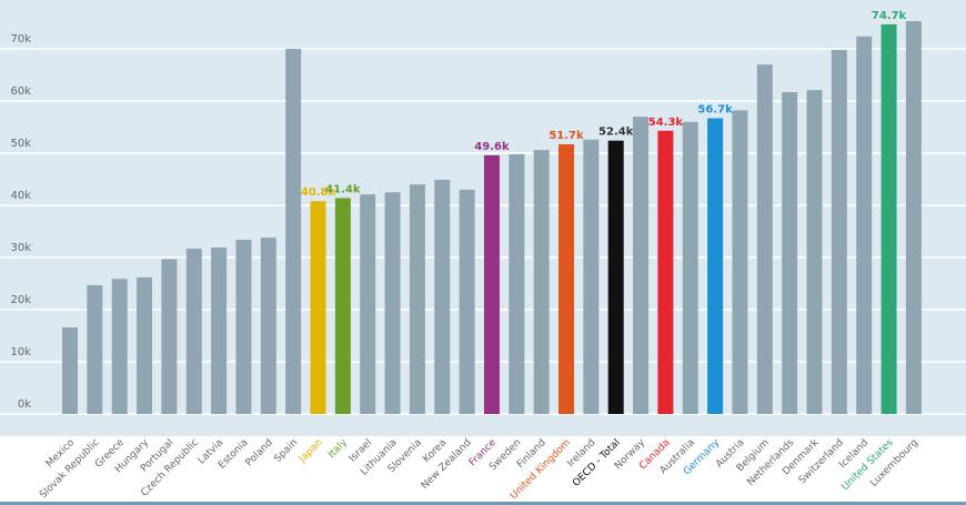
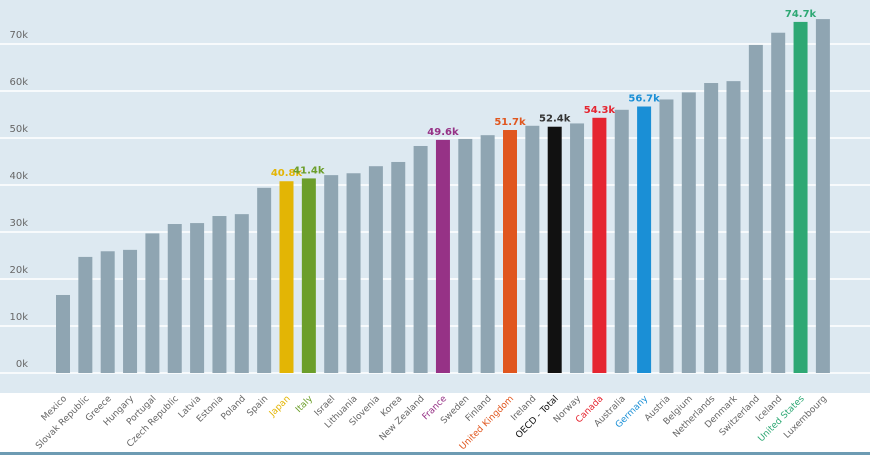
Spain: 70k -> 39k
New Zealand: 43k -> 48k
Norway: 57k -> 53k
Belgium: 67k -> 60k
